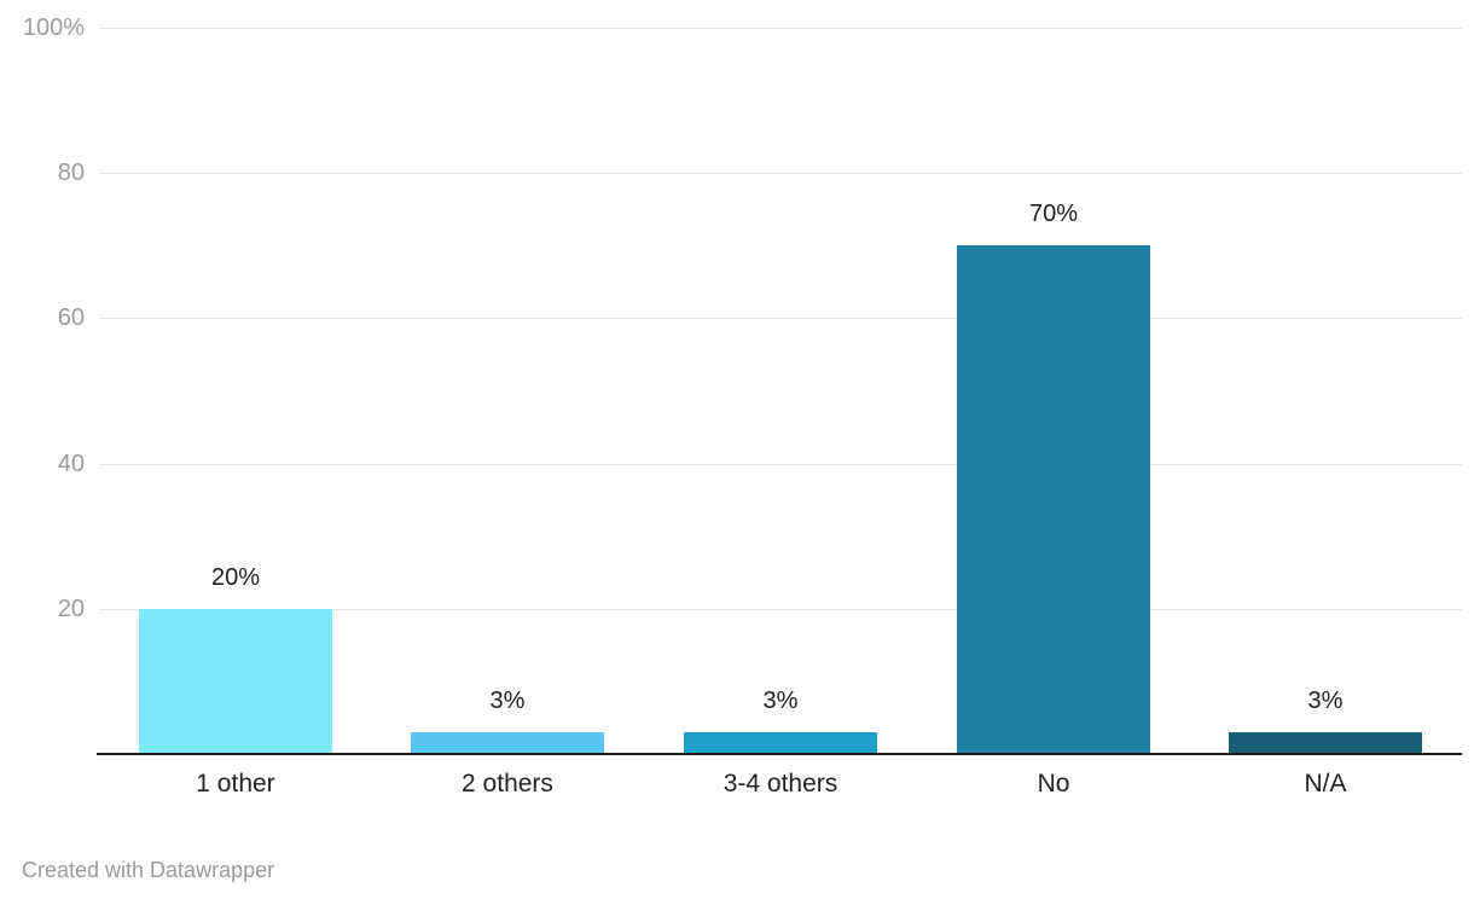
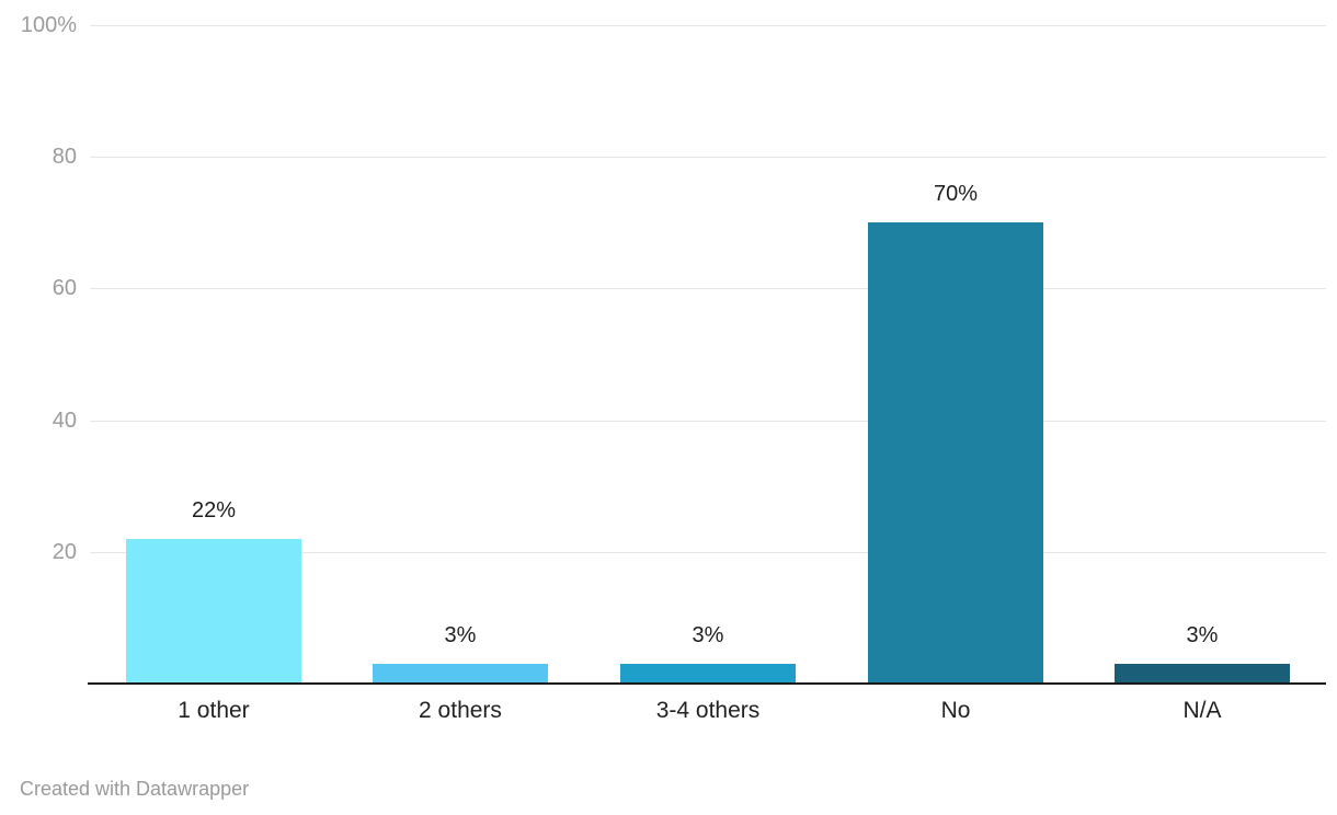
1 other: 20% -> 22%
